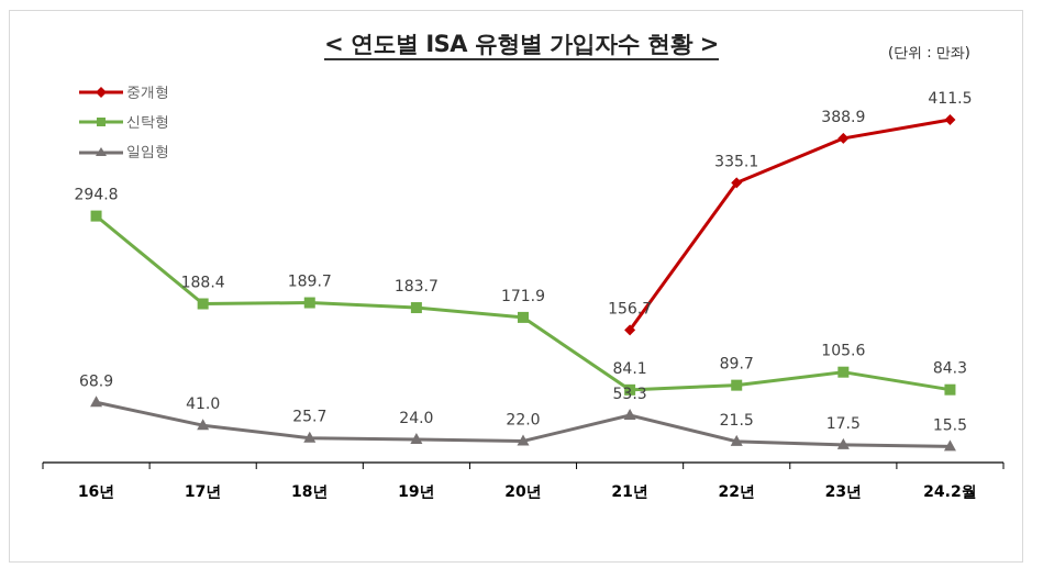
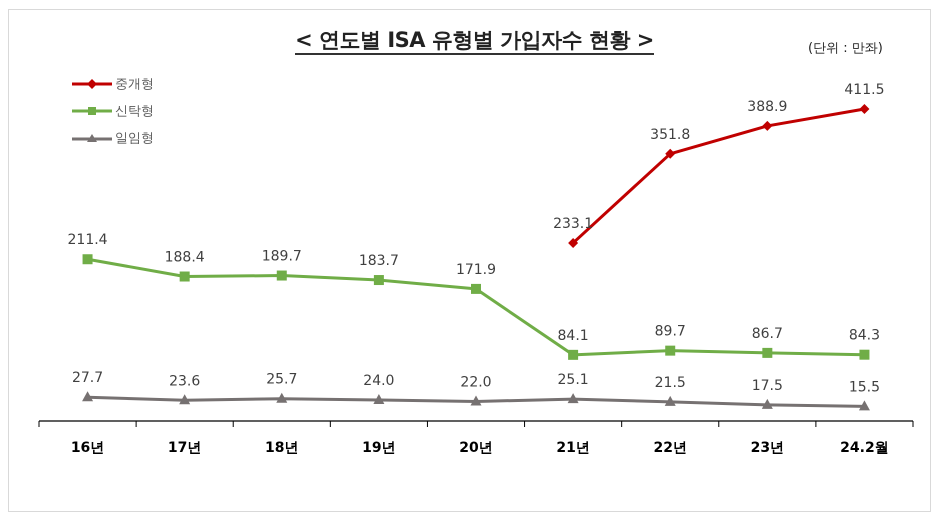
신탁형/16년: 294.8 -> 211.4
일임형/16년: 68.9 -> 27.7
일임형/17년: 41.0 -> 23.6
중개형/21년: 156.7 -> 233.1
일임형/21년: 53.3 -> 25.1
중개형/22년: 335.1 -> 351.8
신탁형/23년: 105.6 -> 86.7
